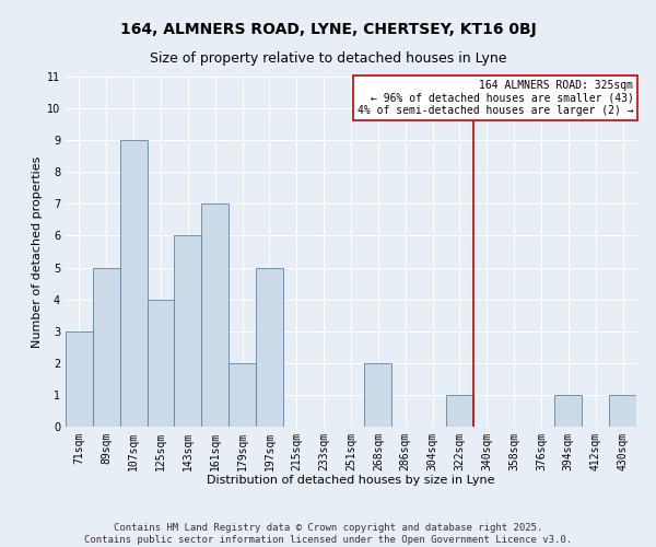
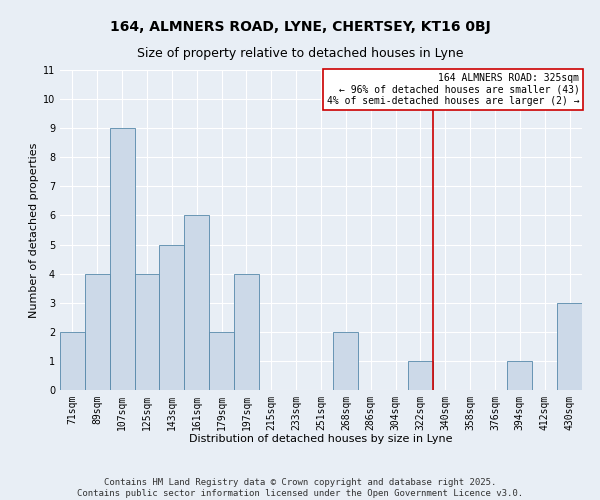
71sqm: 3 -> 2
89sqm: 5 -> 4
143sqm: 6 -> 5
161sqm: 7 -> 6
197sqm: 5 -> 4
430sqm: 1 -> 3
